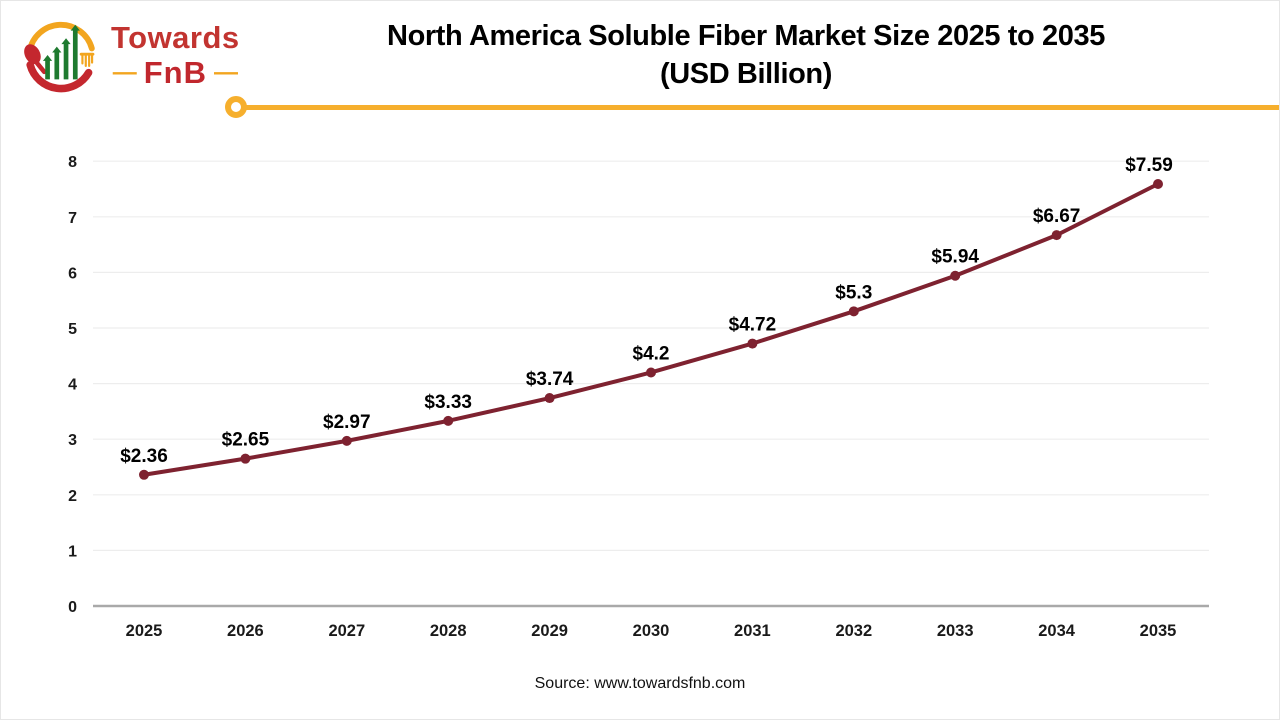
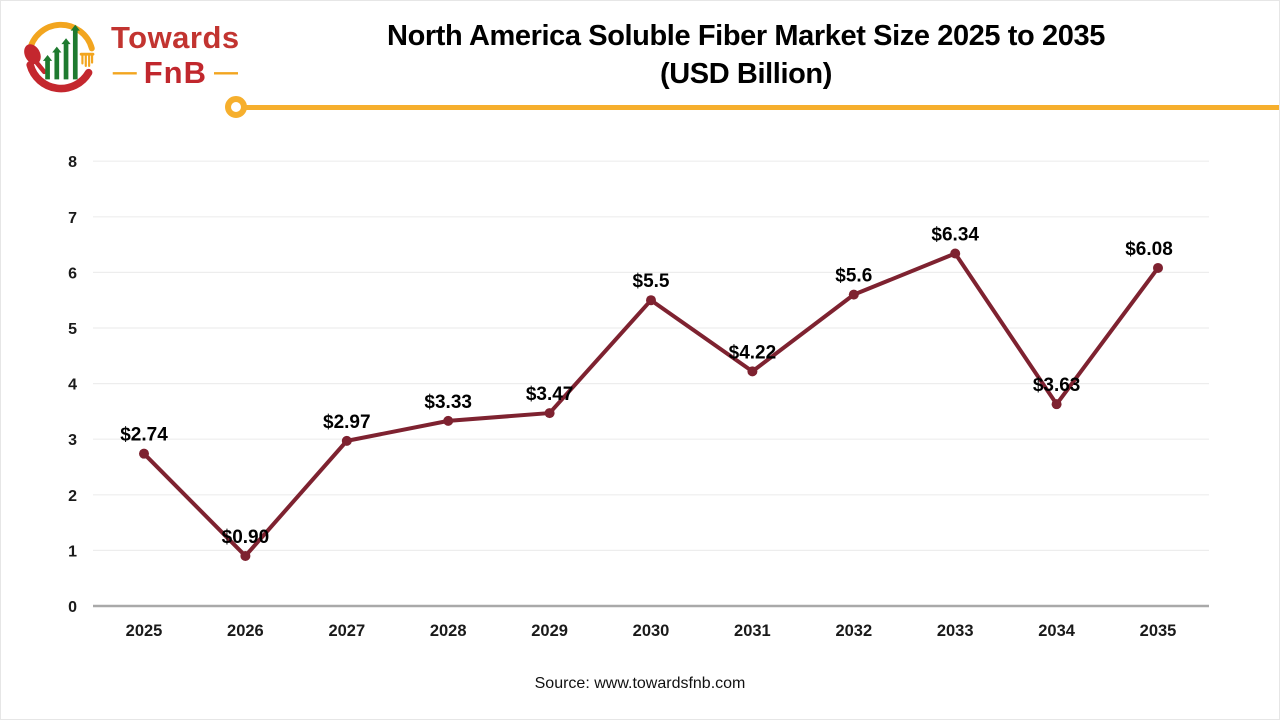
2025: $2.36 -> $2.74
2026: $2.65 -> $0.90
2029: $3.74 -> $3.47
2030: $4.2 -> $5.5
2031: $4.72 -> $4.22
2032: $5.3 -> $5.6
2033: $5.94 -> $6.34
2034: $6.67 -> $3.63
2035: $7.59 -> $6.08
